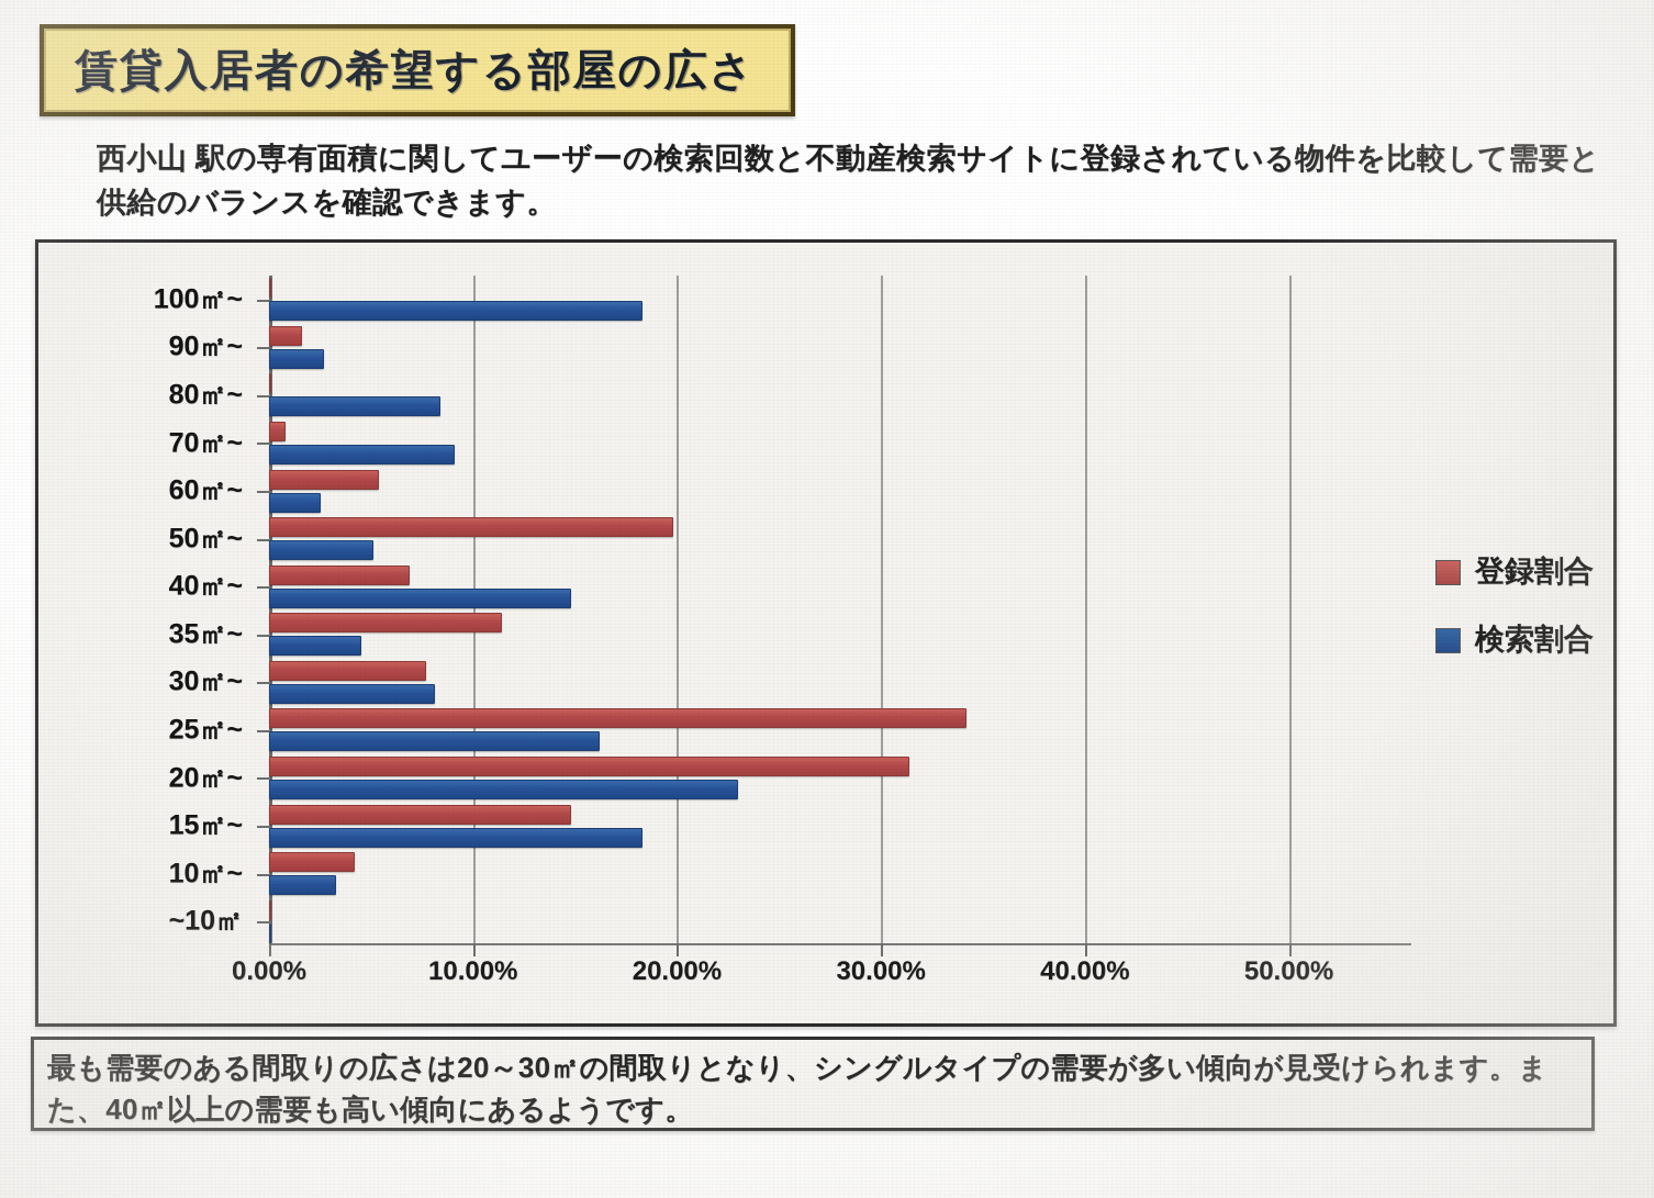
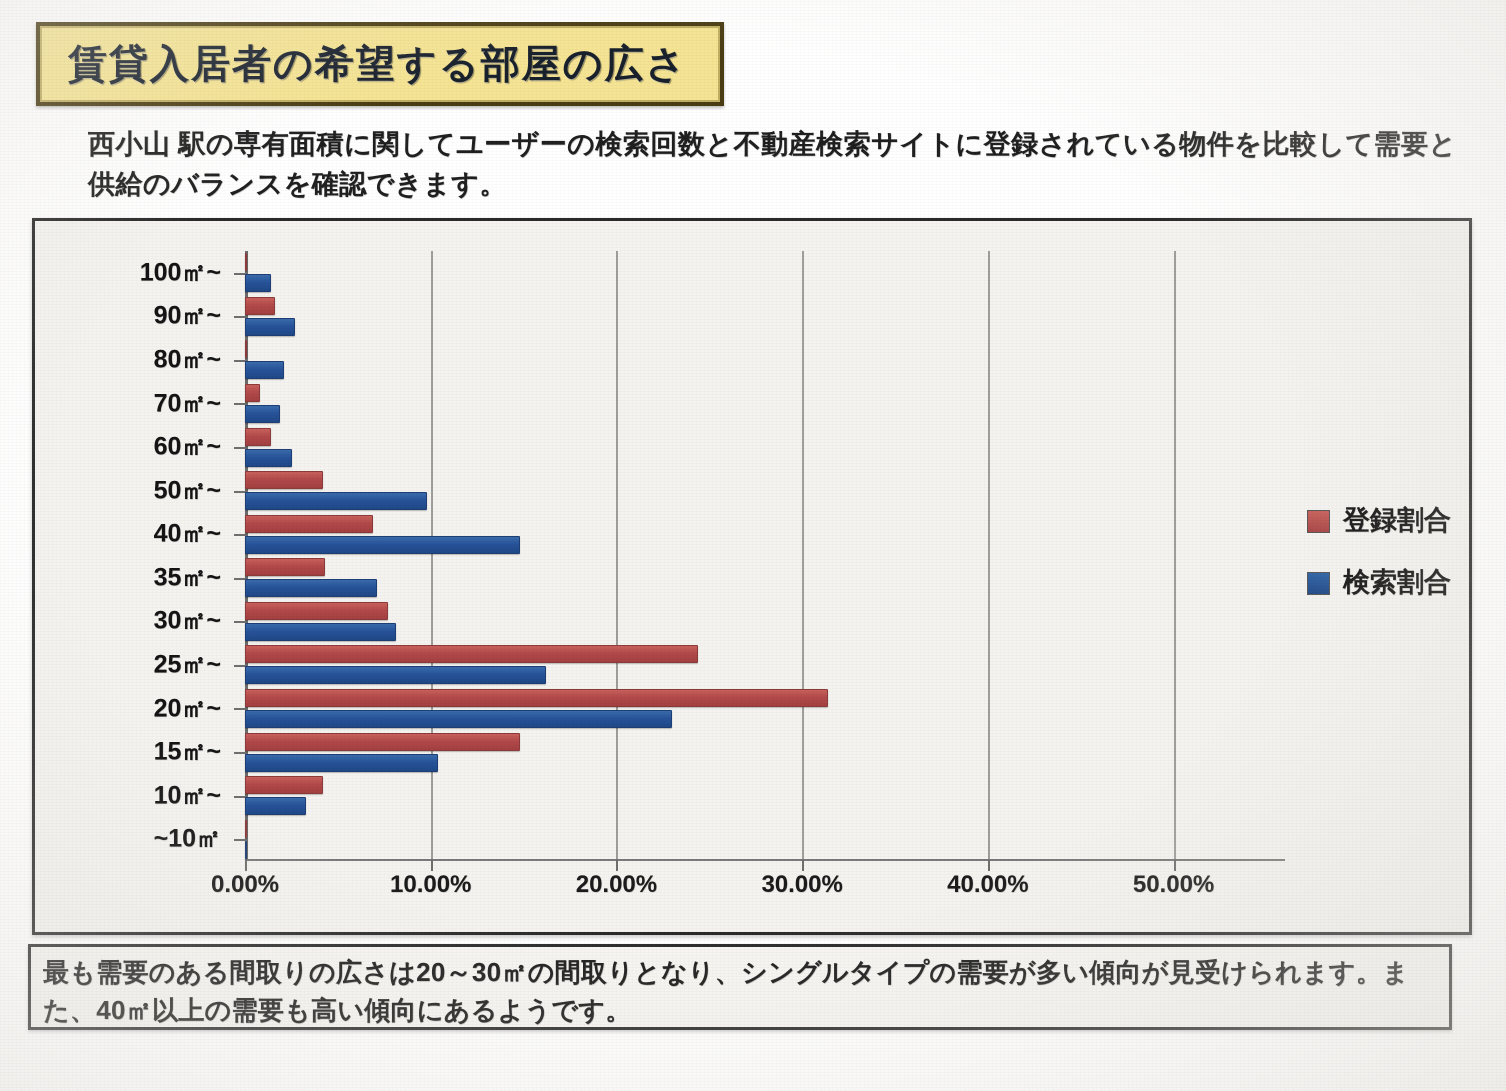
検索割合/100㎡~: 18.2% -> 1.3%
検索割合/80㎡~: 8.3% -> 2.0%
検索割合/70㎡~: 9.0% -> 1.8%
登録割合/60㎡~: 5.3% -> 1.3%
登録割合/50㎡~: 19.7% -> 4.1%
検索割合/50㎡~: 5.0% -> 9.7%
登録割合/35㎡~: 11.3% -> 4.2%
検索割合/35㎡~: 4.4% -> 7.0%
登録割合/25㎡~: 34.1% -> 24.3%
検索割合/15㎡~: 18.2% -> 10.3%
